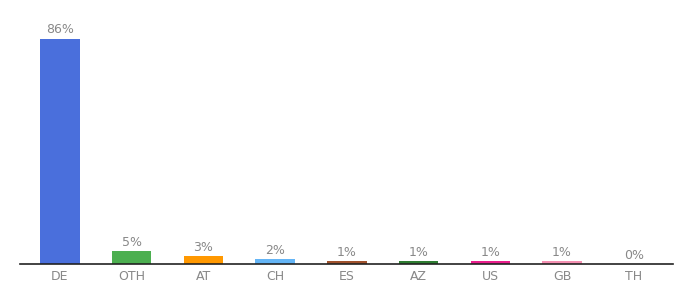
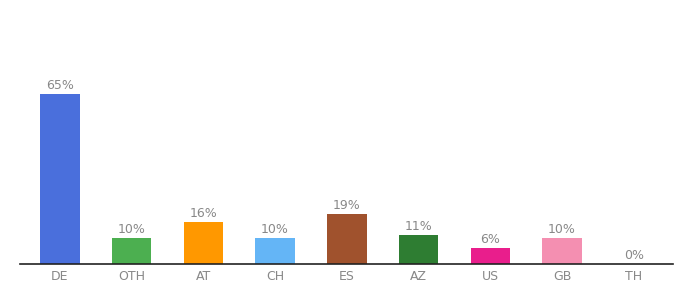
DE: 86% -> 65%
OTH: 5% -> 10%
AT: 3% -> 16%
CH: 2% -> 10%
ES: 1% -> 19%
AZ: 1% -> 11%
US: 1% -> 6%
GB: 1% -> 10%
